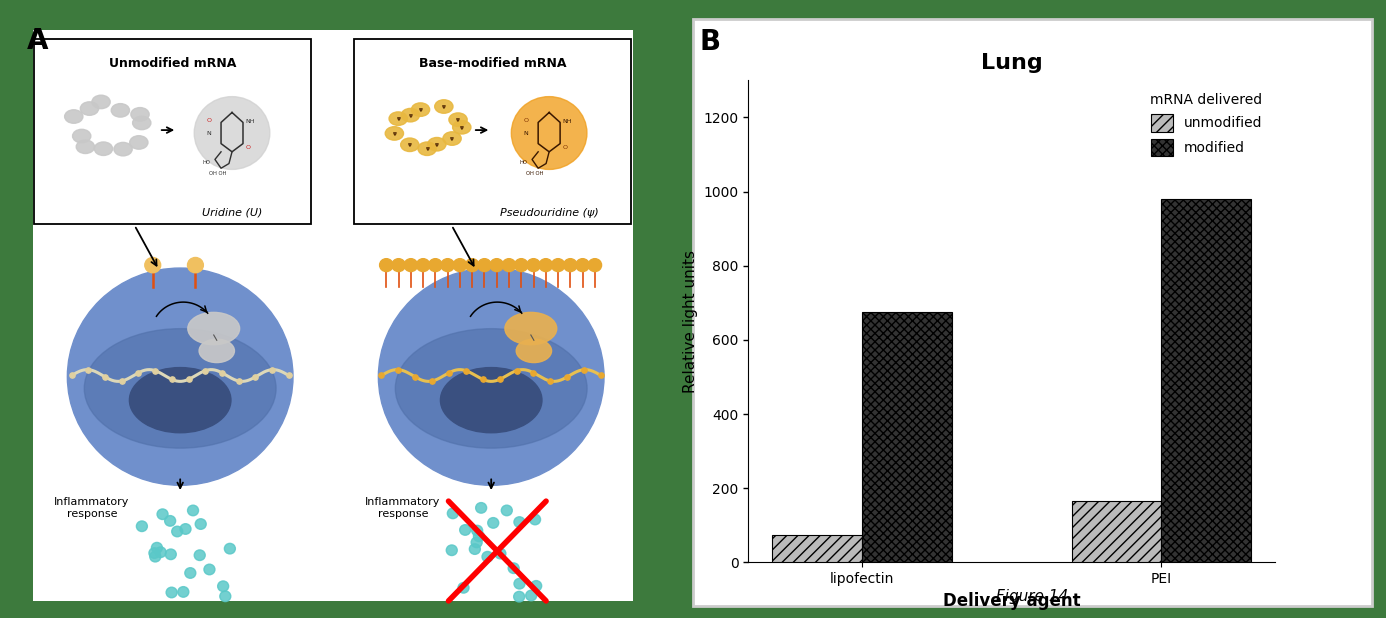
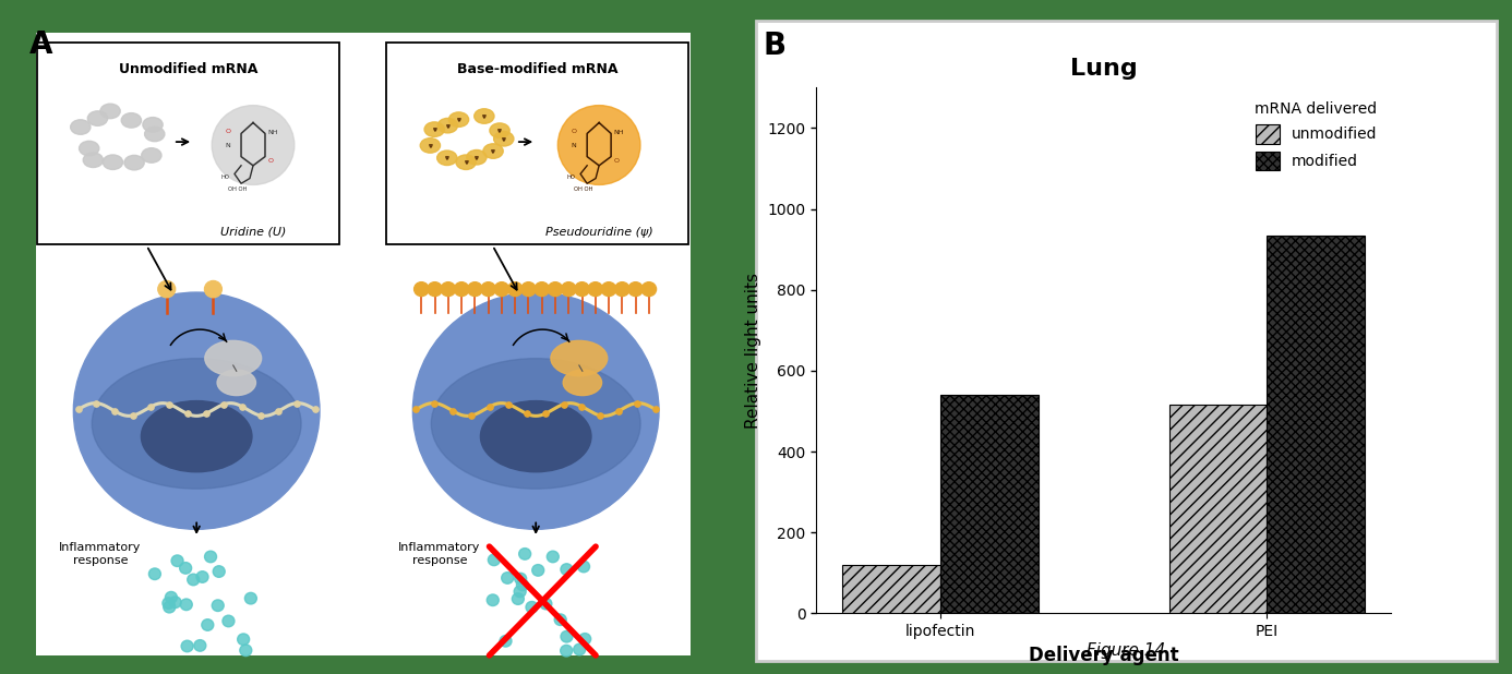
Lung/unmodified/lipofectin: 75 -> 120
Lung/modified/lipofectin: 675 -> 540
Lung/unmodified/PEI: 165 -> 515
Lung/modified/PEI: 980 -> 935
